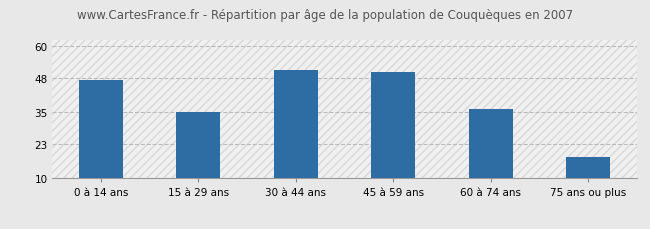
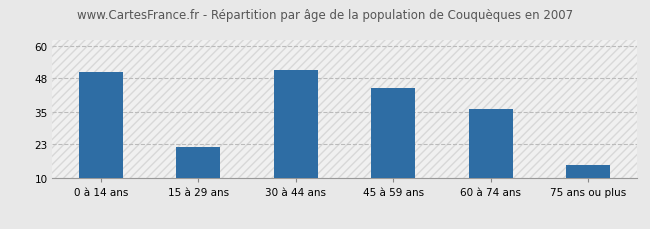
0 à 14 ans: 47 -> 50
15 à 29 ans: 35 -> 22
45 à 59 ans: 50 -> 44
75 ans ou plus: 18 -> 15
